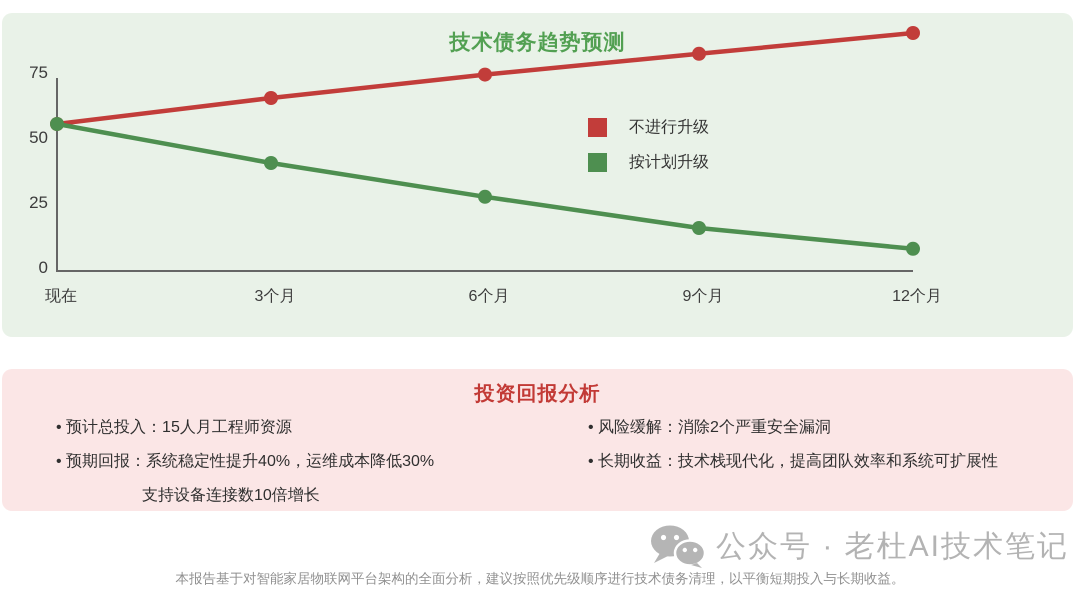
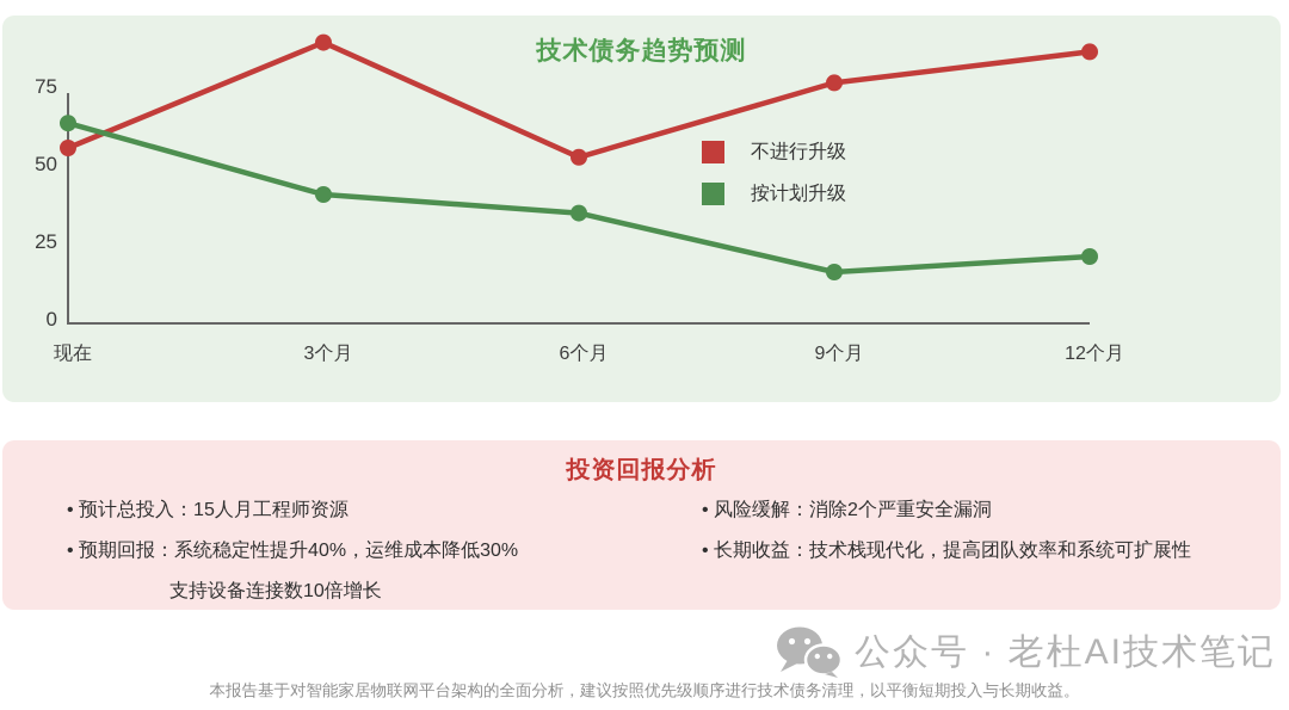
按计划升级/现在: 55 -> 63
不进行升级/3个月: 65 -> 89
不进行升级/6个月: 74 -> 52
按计划升级/6个月: 27 -> 34
不进行升级/9个月: 82 -> 76
不进行升级/12个月: 90 -> 86
按计划升级/12个月: 7 -> 20
